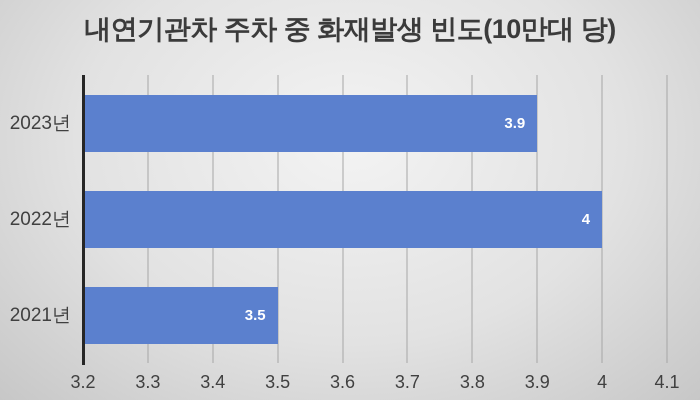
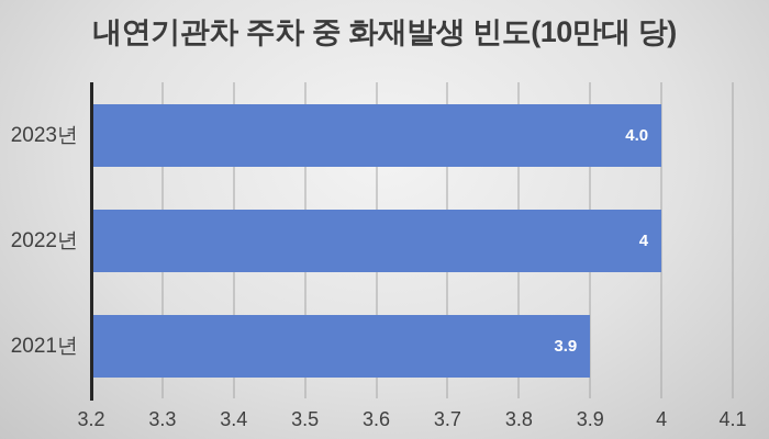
2023년: 3.9 -> 4.0
2021년: 3.5 -> 3.9
